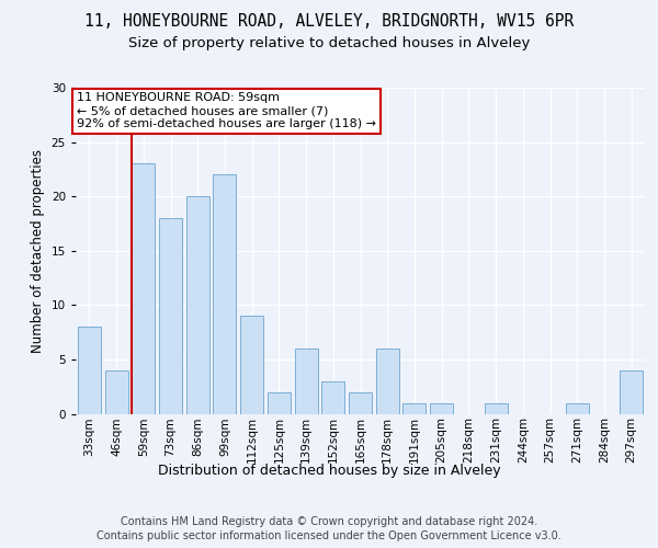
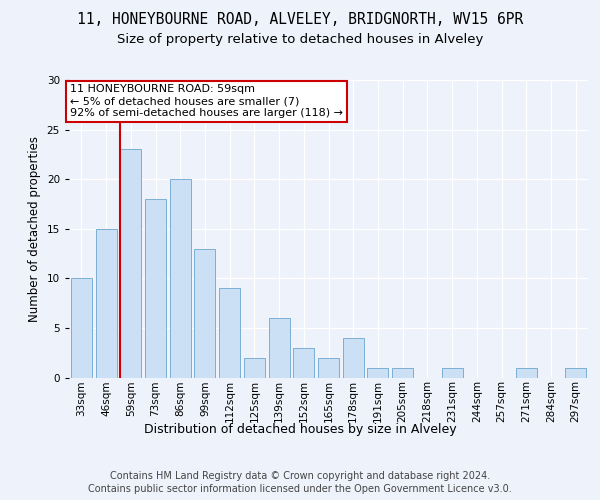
33sqm: 8 -> 10
46sqm: 4 -> 15
99sqm: 22 -> 13
178sqm: 6 -> 4
297sqm: 4 -> 1
